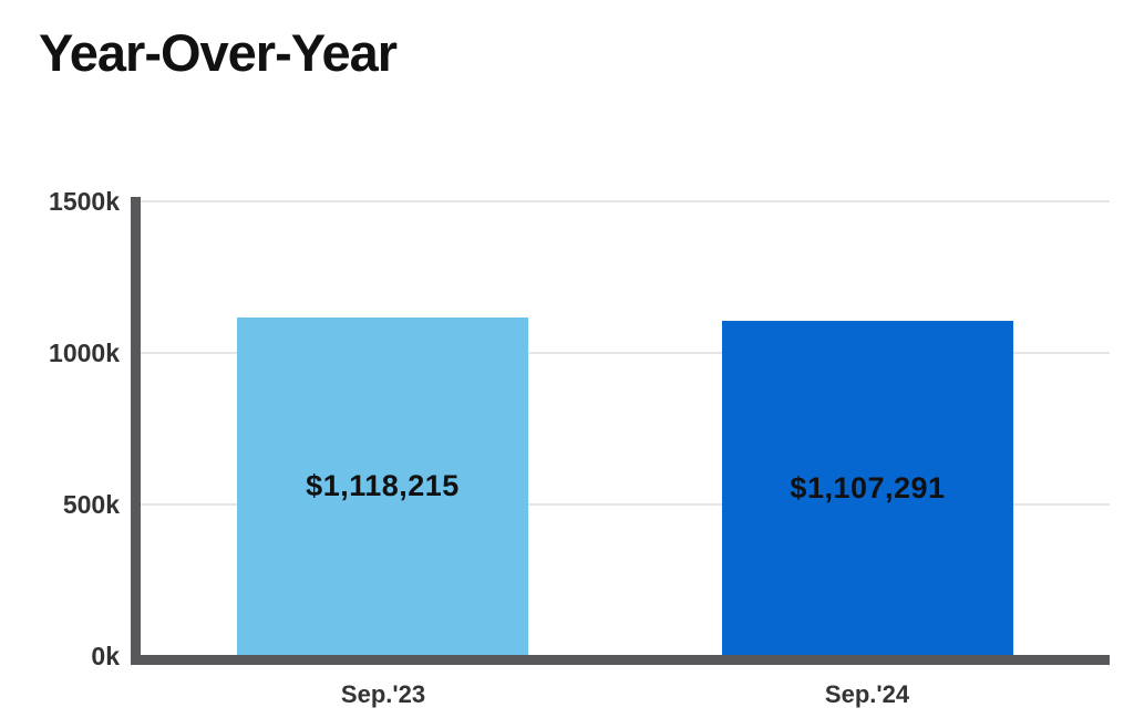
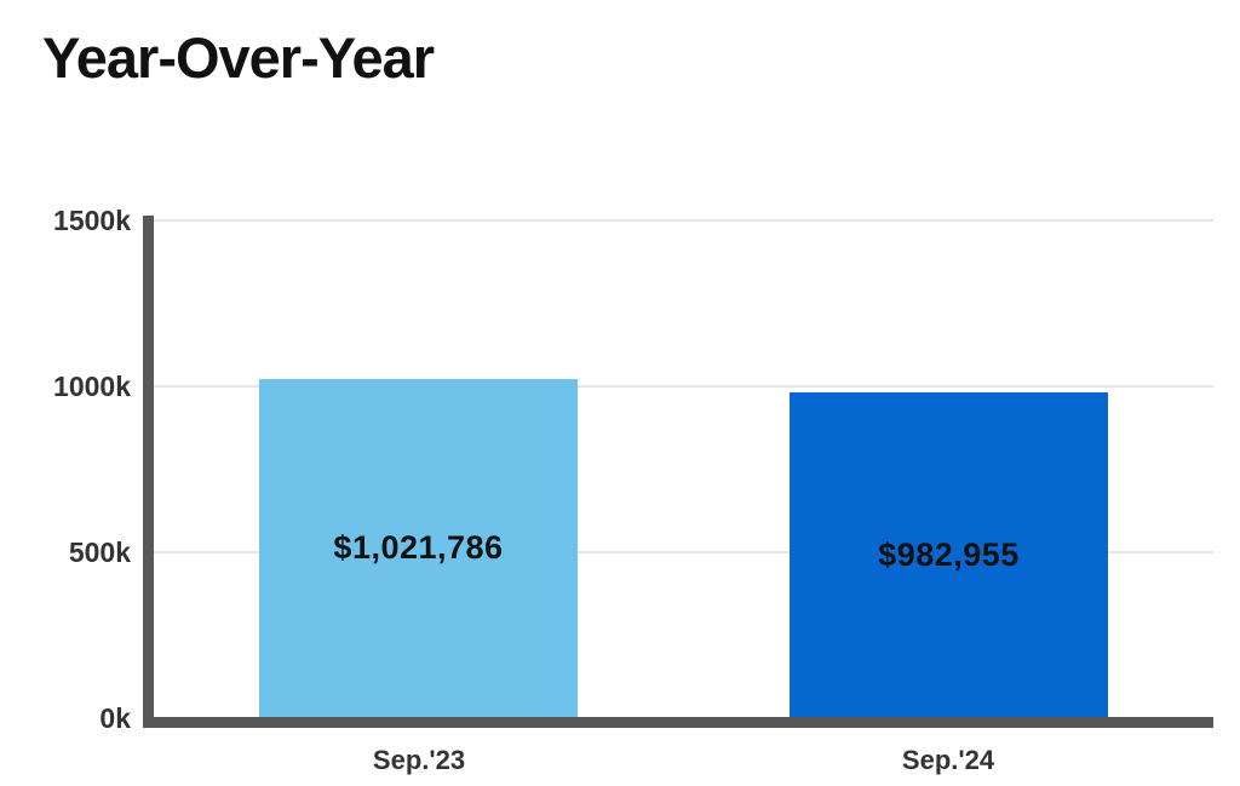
Sep.'23: $1,118,215 -> $1,021,786
Sep.'24: $1,107,291 -> $982,955
